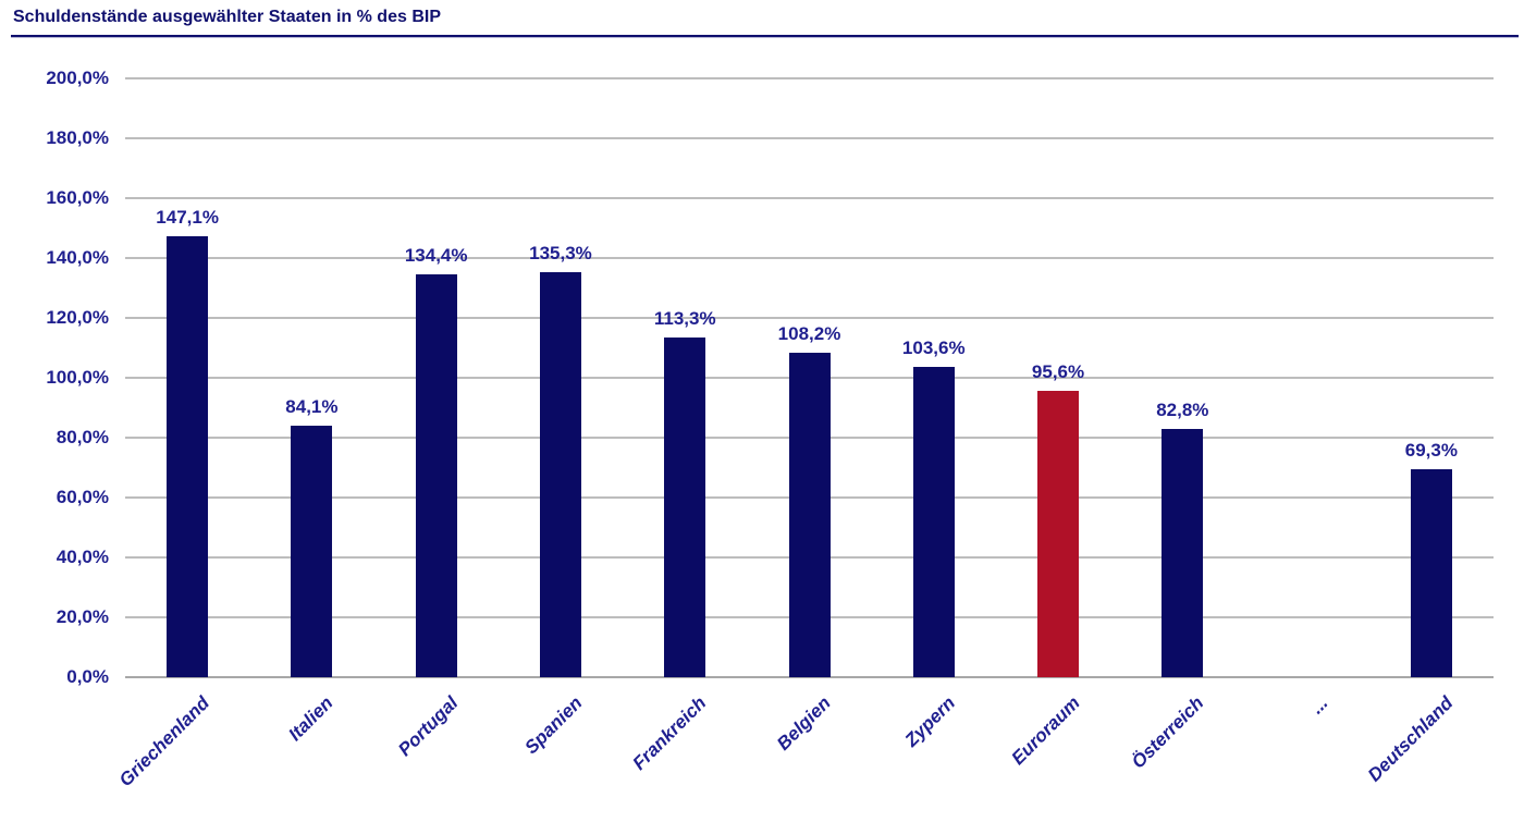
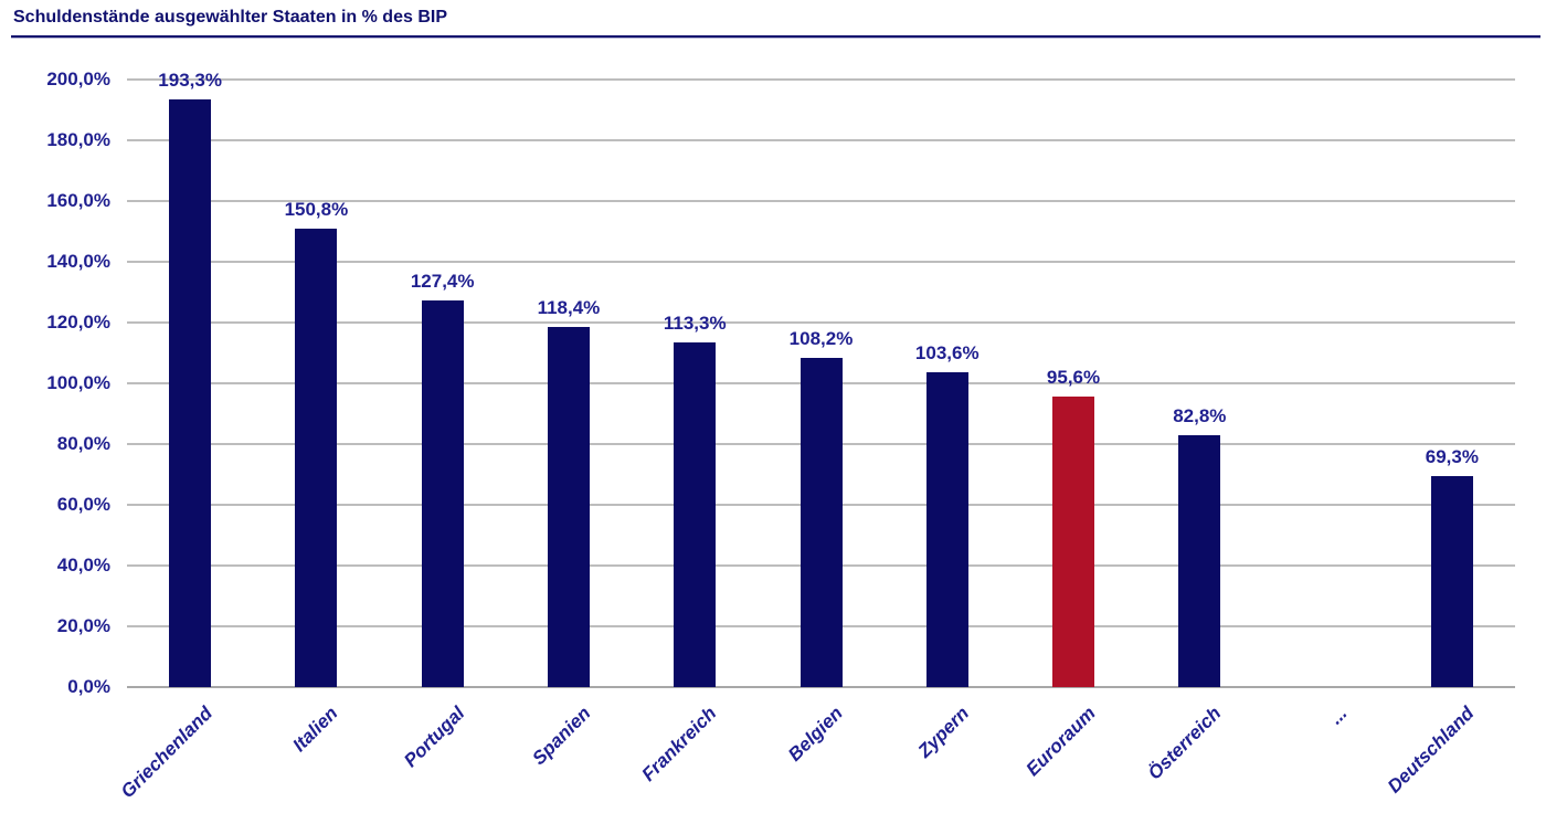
Griechenland: 147,1% -> 193,3%
Italien: 84,1% -> 150,8%
Portugal: 134,4% -> 127,4%
Spanien: 135,3% -> 118,4%
